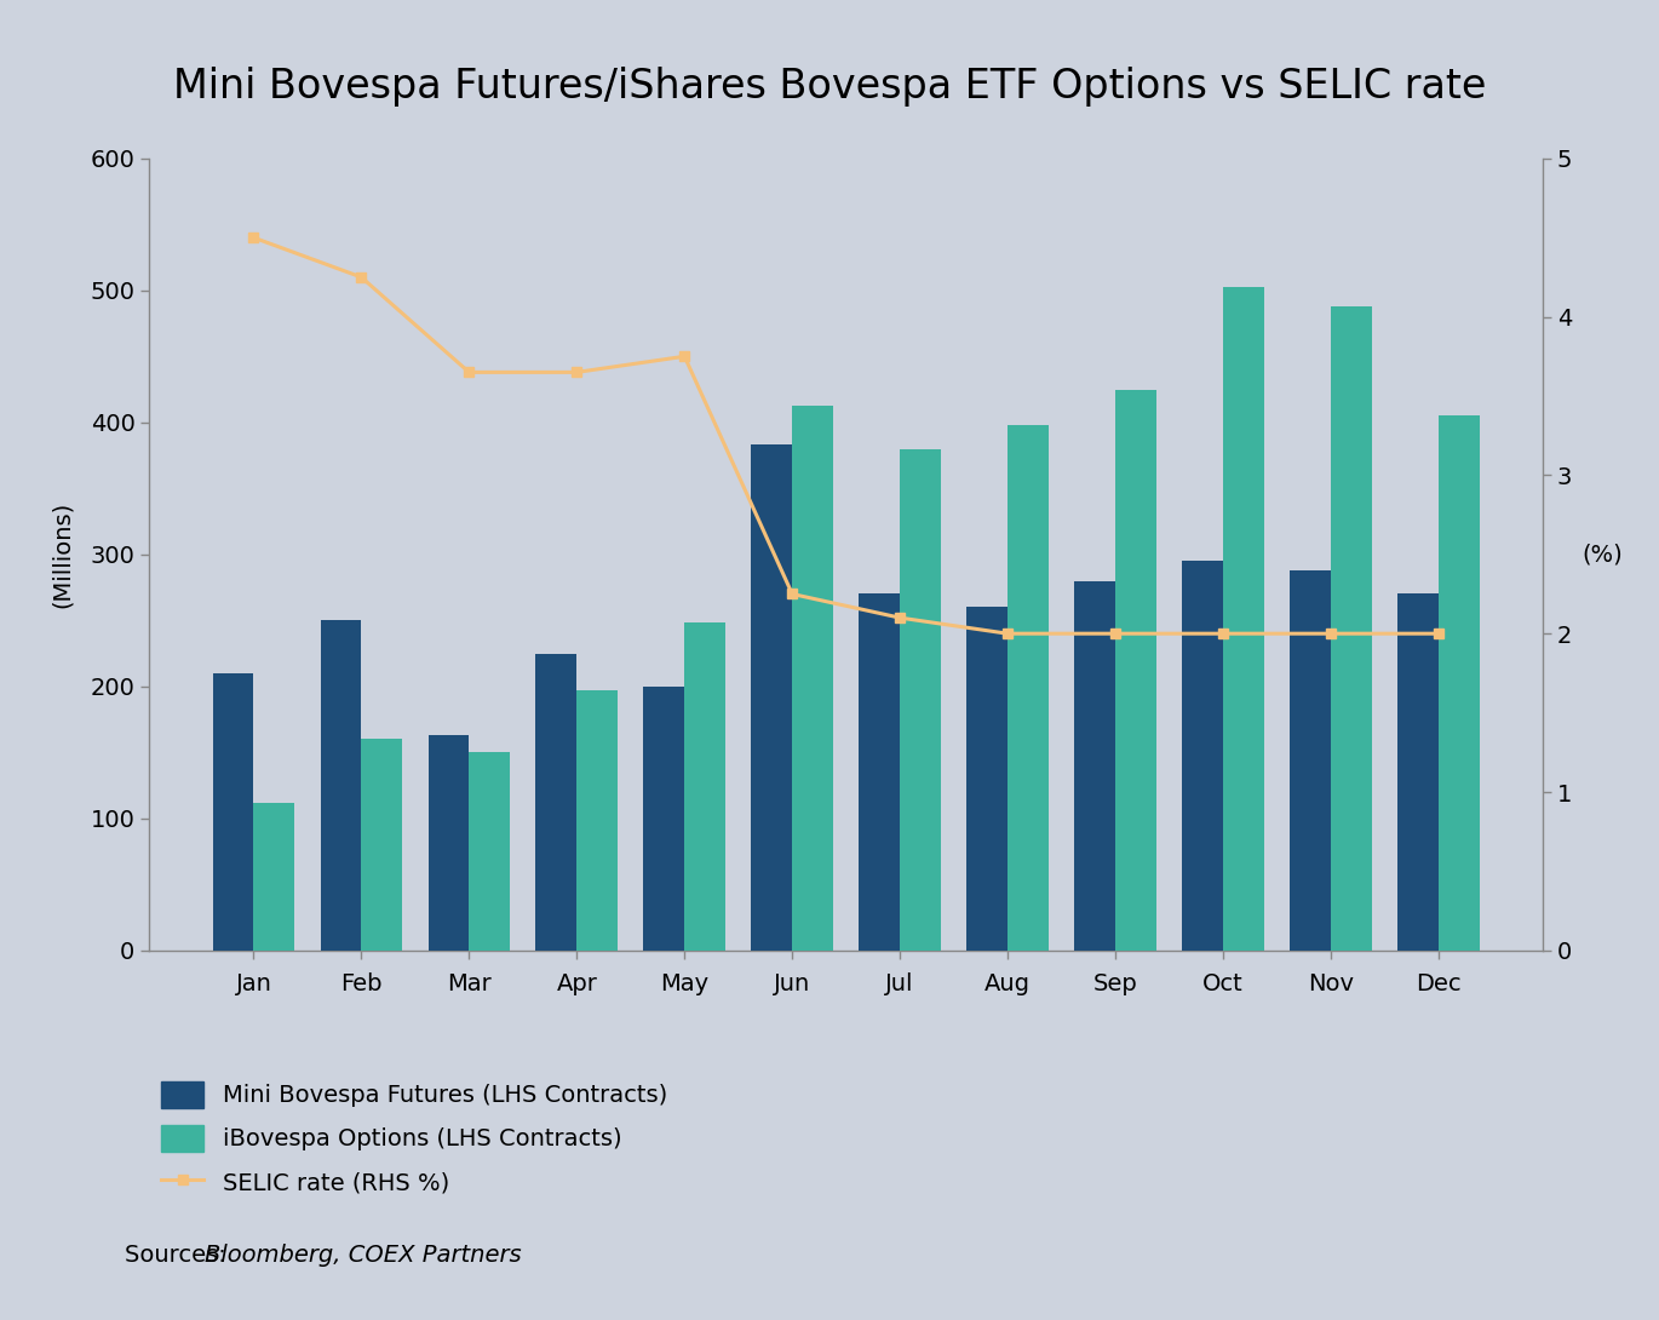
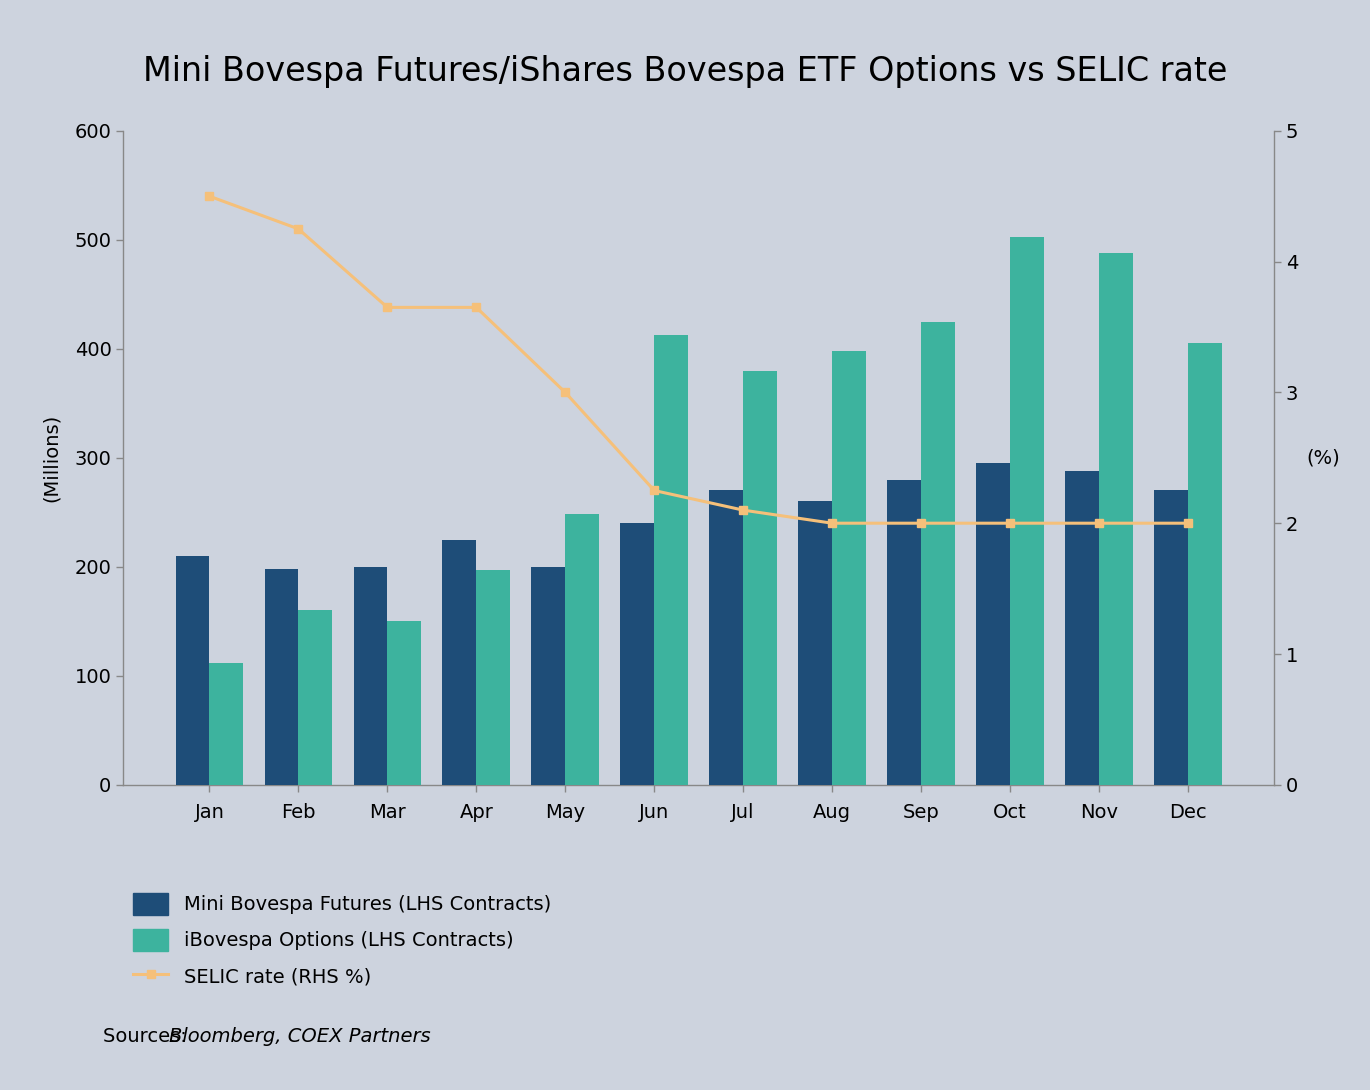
Mini Bovespa Futures (LHS Contracts)/Feb: 250 -> 198
Mini Bovespa Futures (LHS Contracts)/Mar: 163 -> 200
SELIC rate (RHS %)/May: 3.75 -> 3.00
Mini Bovespa Futures (LHS Contracts)/Jun: 383 -> 240
